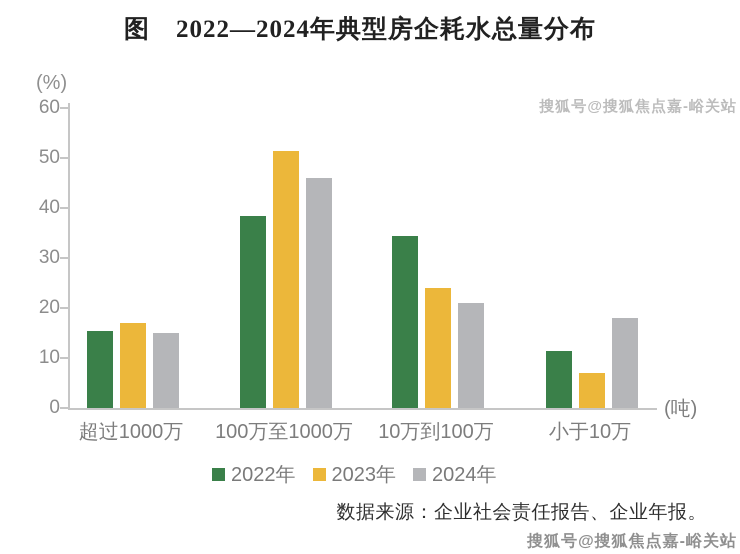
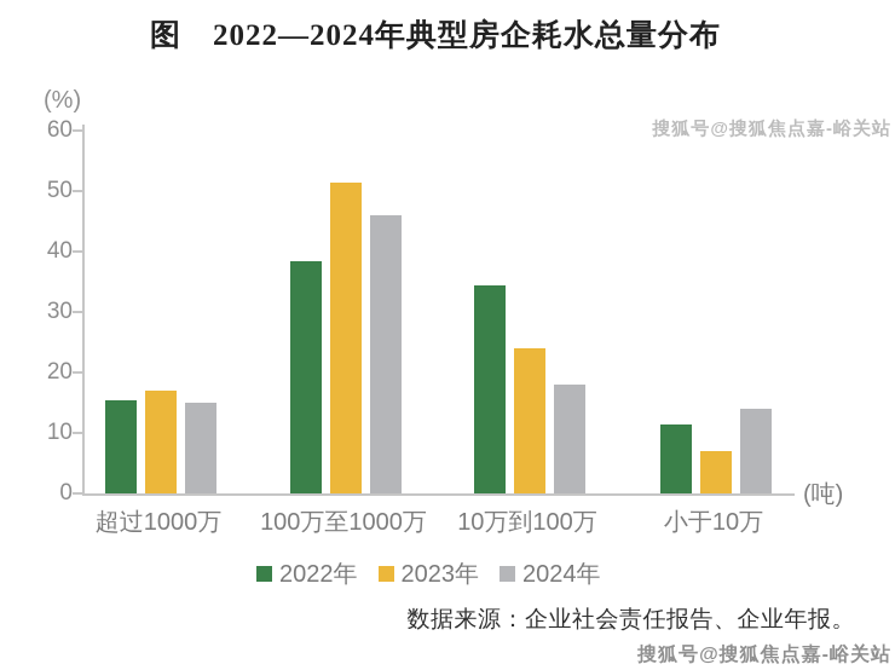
2024年/10万到100万: 21 -> 18
2024年/小于10万: 18 -> 14
